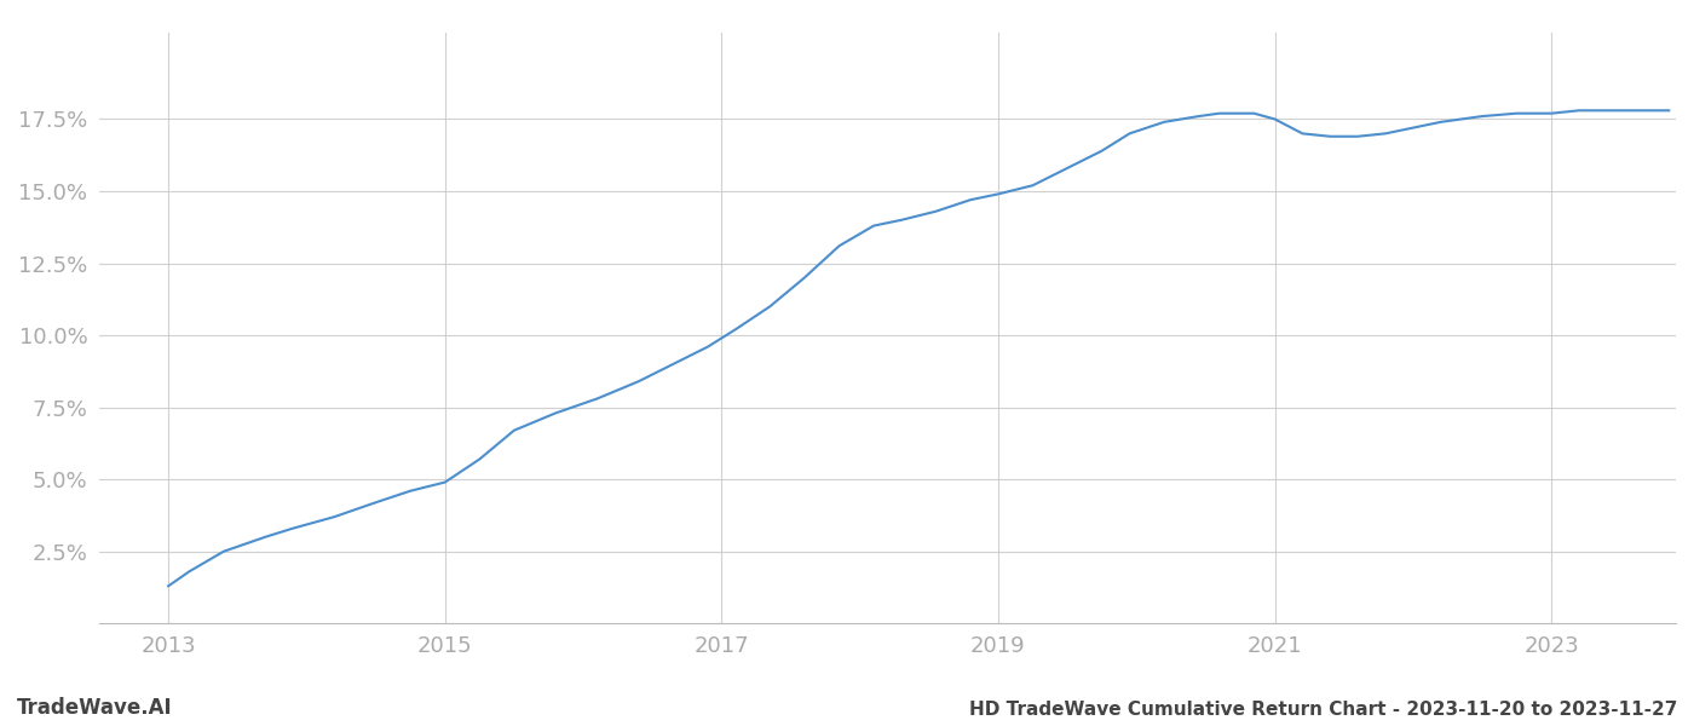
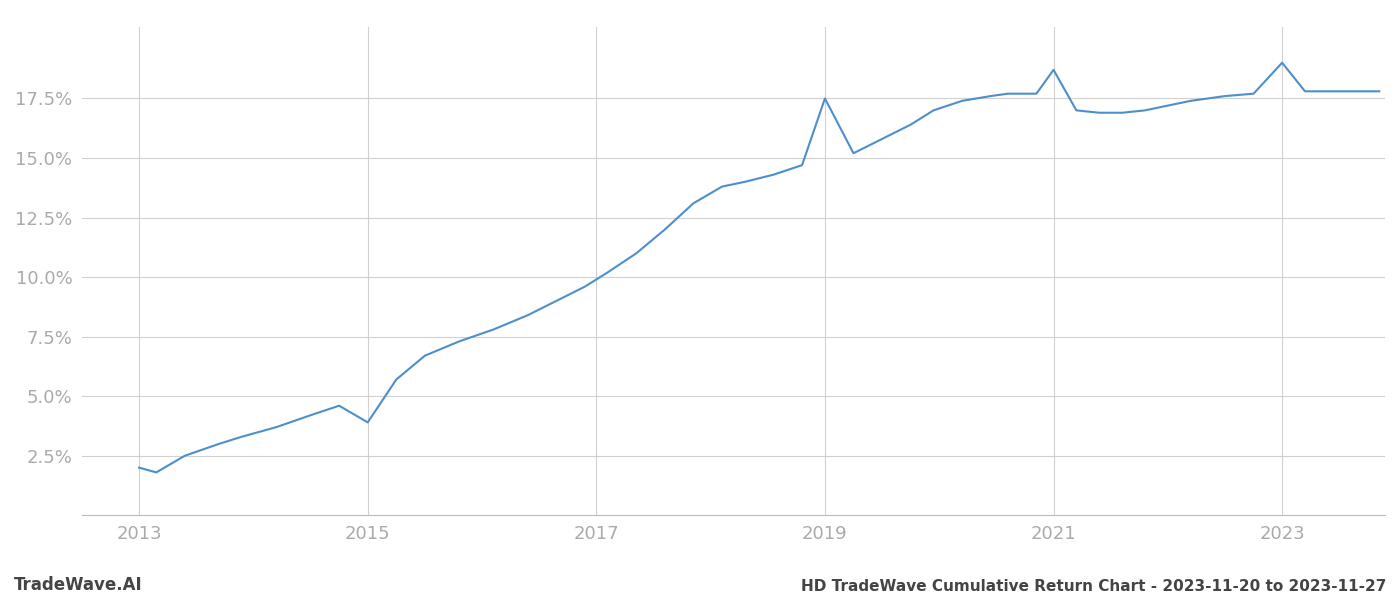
2013: 1.3% -> 2.0%
2015: 4.9% -> 3.9%
2019: 14.9% -> 17.5%
2021: 17.5% -> 18.7%
2023: 17.7% -> 19.0%
